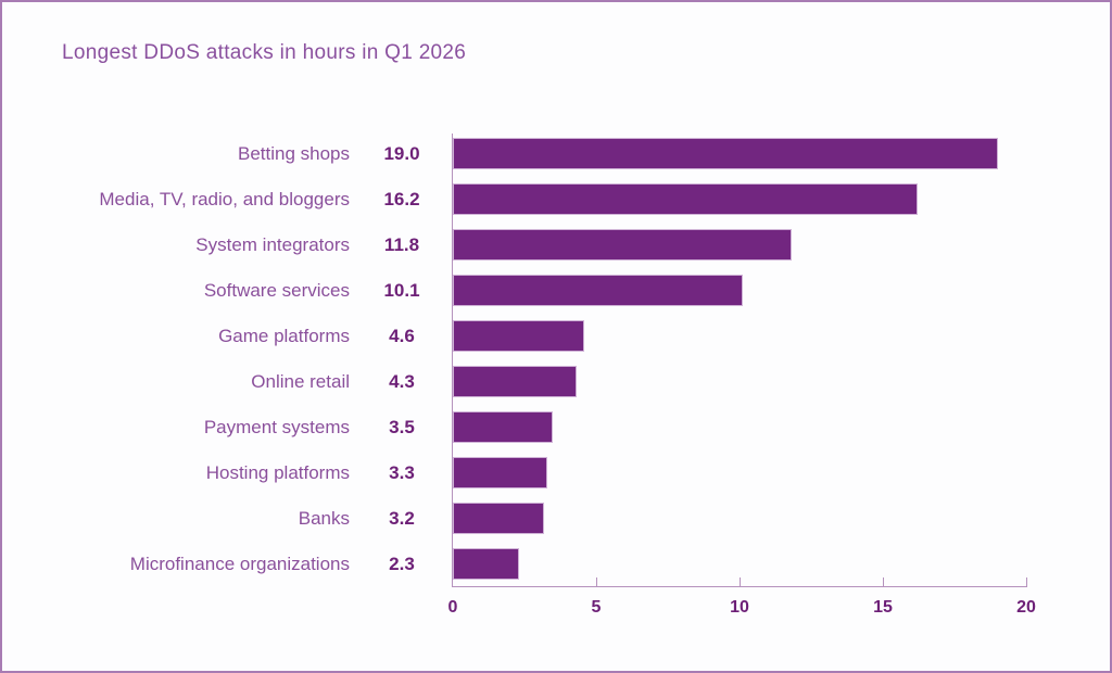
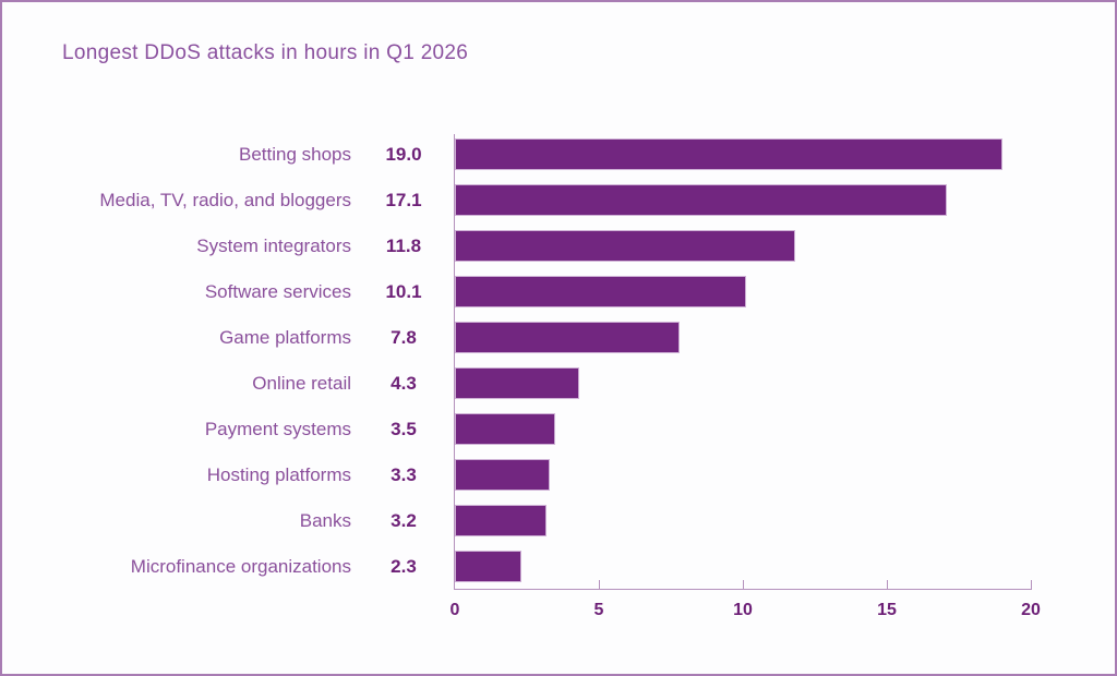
Media, TV, radio, and bloggers: 16.2 -> 17.1
Game platforms: 4.6 -> 7.8
